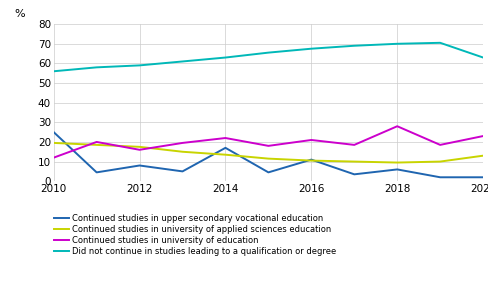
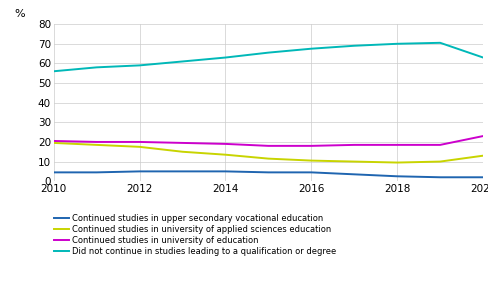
Continued studies in upper secondary vocational education/2010: 25 -> 4
Continued studies in university of education/2010: 12 -> 20
Continued studies in upper secondary vocational education/2012: 8 -> 5
Continued studies in university of education/2012: 16 -> 20
Continued studies in upper secondary vocational education/2014: 17 -> 5
Continued studies in university of education/2014: 22 -> 19
Continued studies in upper secondary vocational education/2016: 11 -> 4
Continued studies in university of education/2016: 21 -> 18
Continued studies in upper secondary vocational education/2018: 6 -> 2
Continued studies in university of education/2018: 28 -> 18
